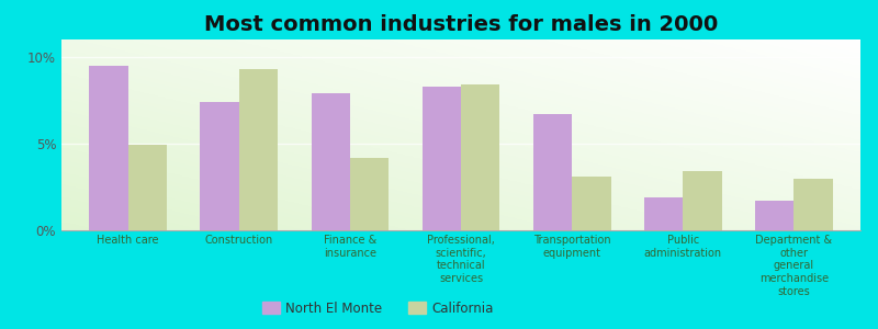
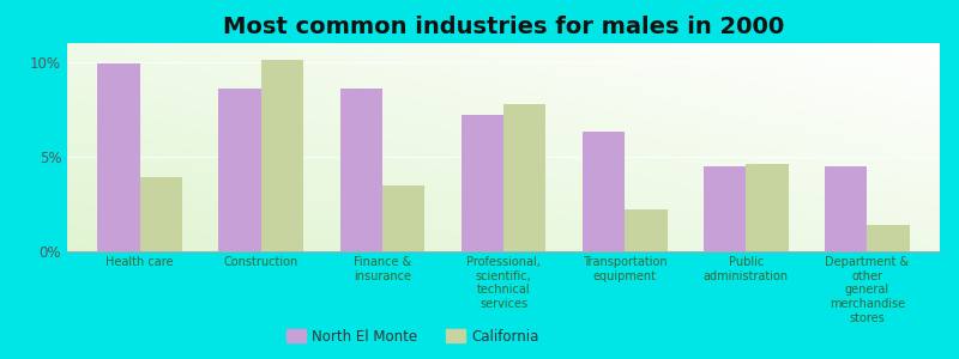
North El Monte/Health care: 9.5% -> 9.9%
California/Health care: 4.9% -> 3.9%
North El Monte/Construction: 7.4% -> 8.6%
California/Construction: 9.3% -> 10.1%
North El Monte/Finance & insurance: 7.9% -> 8.6%
California/Finance & insurance: 4.2% -> 3.5%
North El Monte/Professional, scientific, technical services: 8.3% -> 7.2%
California/Professional, scientific, technical services: 8.4% -> 7.8%
North El Monte/Transportation equipment: 6.7% -> 6.3%
California/Transportation equipment: 3.1% -> 2.2%
North El Monte/Public administration: 1.9% -> 4.5%
California/Public administration: 3.4% -> 4.6%
North El Monte/Department & other general merchandise stores: 1.7% -> 4.5%
California/Department & other general merchandise stores: 3.0% -> 1.4%
